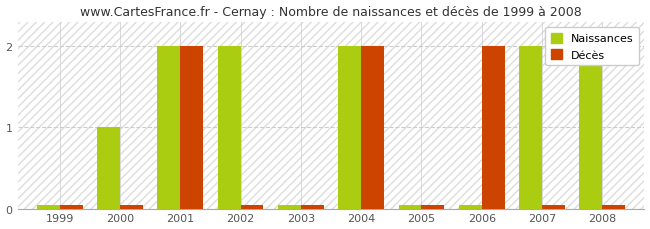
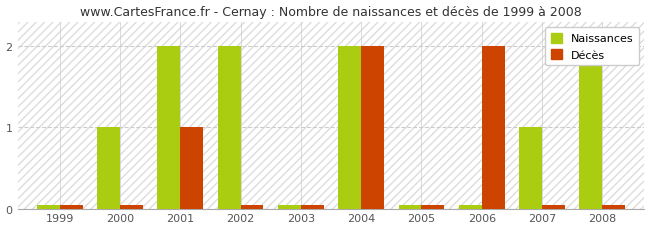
Décès/2001: 2 -> 1
Naissances/2007: 2 -> 1
